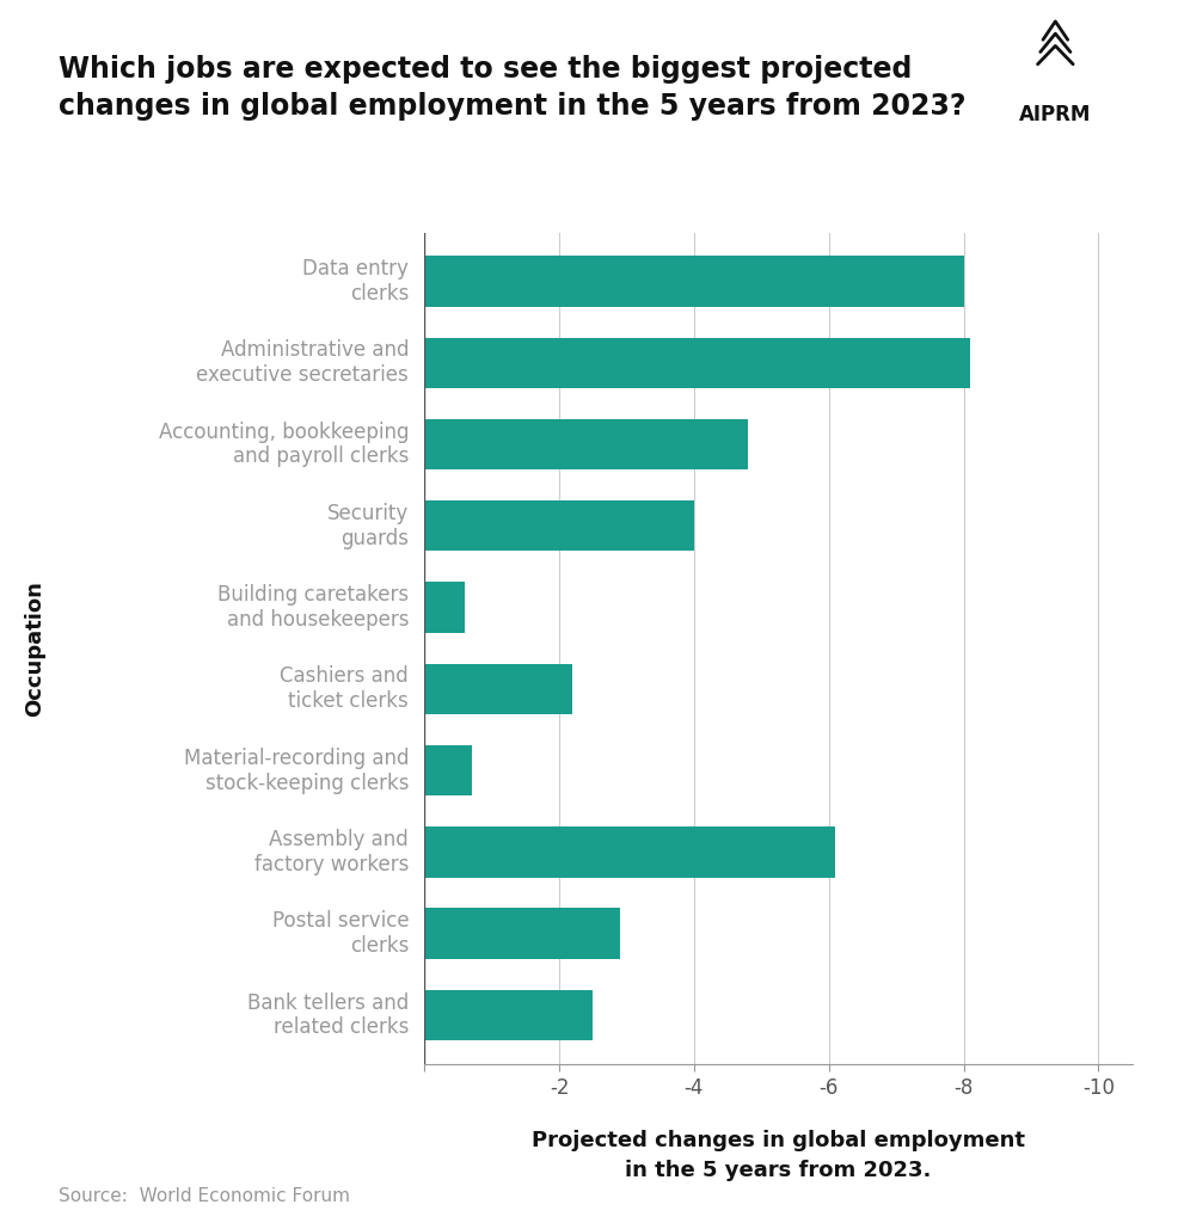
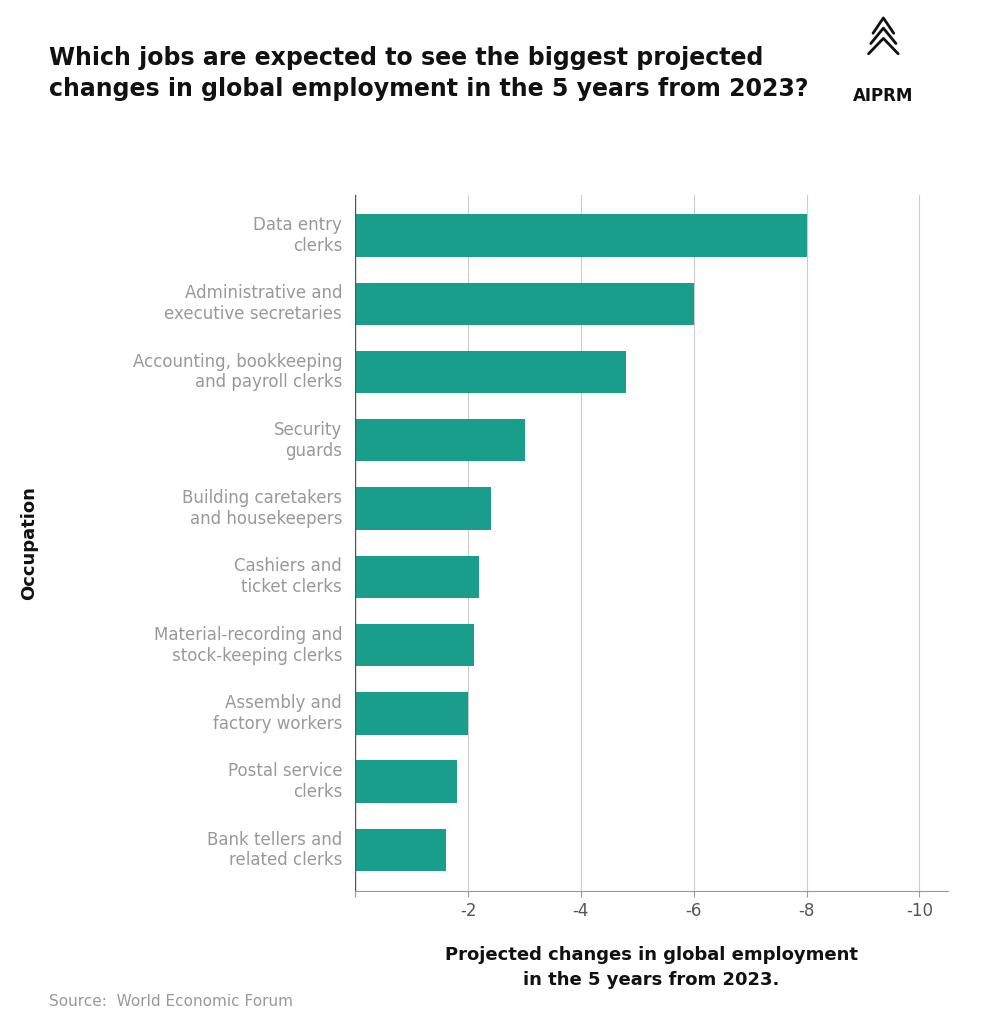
Administrative and executive secretaries: -8.1 -> -6.0
Security guards: -4.0 -> -3.0
Building caretakers and housekeepers: -0.6 -> -2.4
Material-recording and stock-keeping clerks: -0.7 -> -2.1
Assembly and factory workers: -6.1 -> -2.0
Postal service clerks: -2.9 -> -1.8
Bank tellers and related clerks: -2.5 -> -1.6
